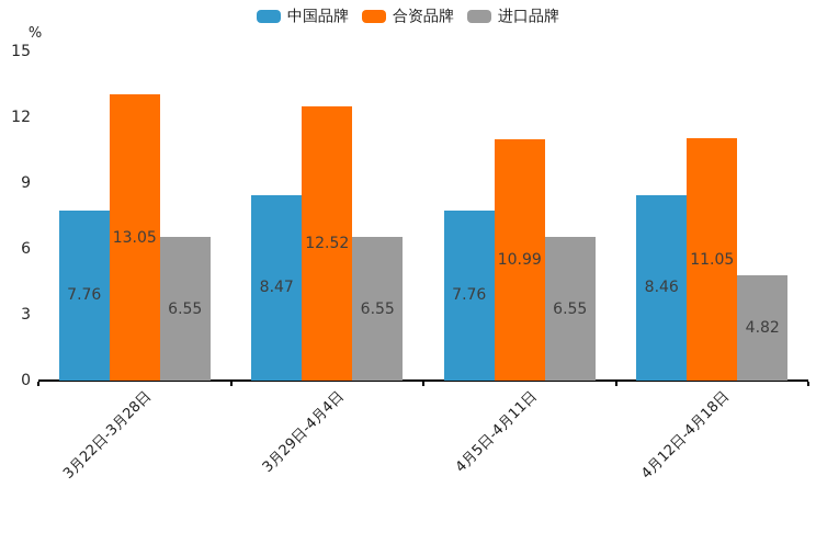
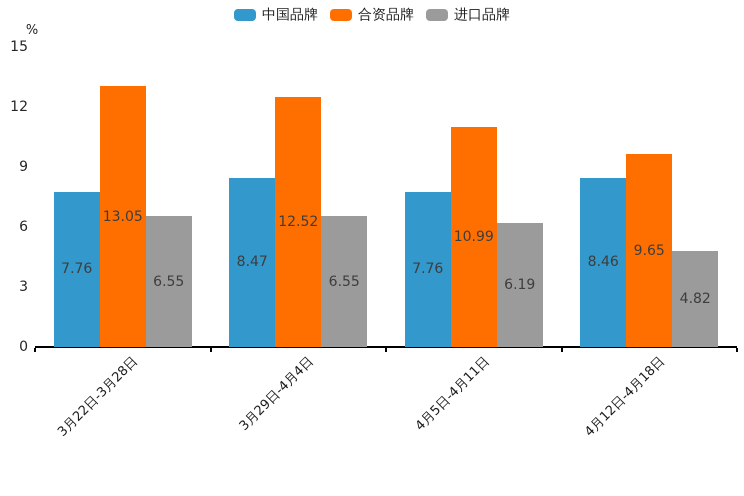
进口品牌/4月5日-4月11日: 6.55 -> 6.19
合资品牌/4月12日-4月18日: 11.05 -> 9.65
